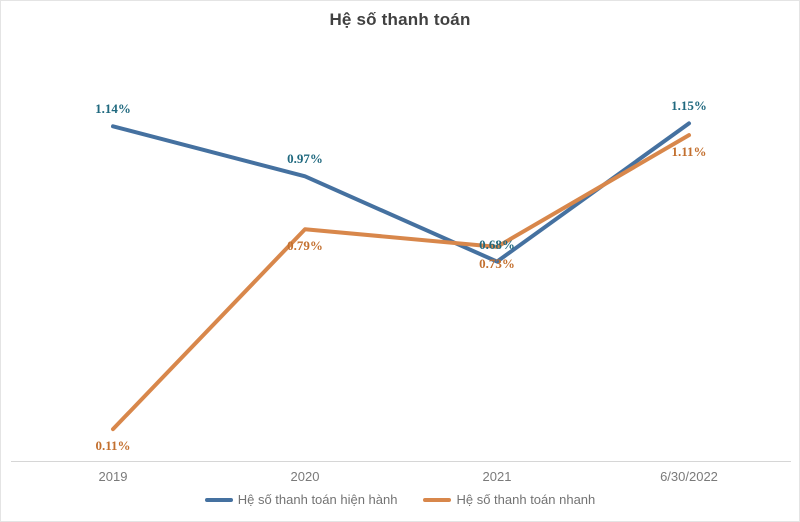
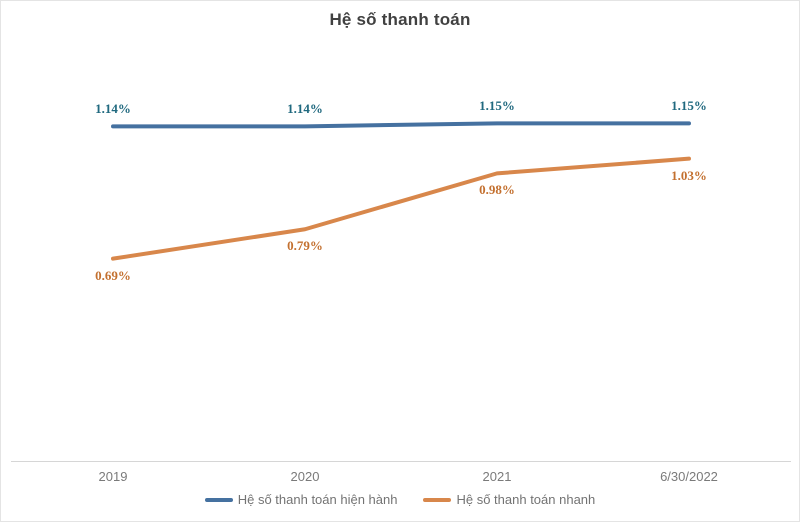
Hệ số thanh toán nhanh/2019: 0.11% -> 0.69%
Hệ số thanh toán hiện hành/2020: 0.97% -> 1.14%
Hệ số thanh toán hiện hành/2021: 0.68% -> 1.15%
Hệ số thanh toán nhanh/2021: 0.73% -> 0.98%
Hệ số thanh toán nhanh/6/30/2022: 1.11% -> 1.03%
